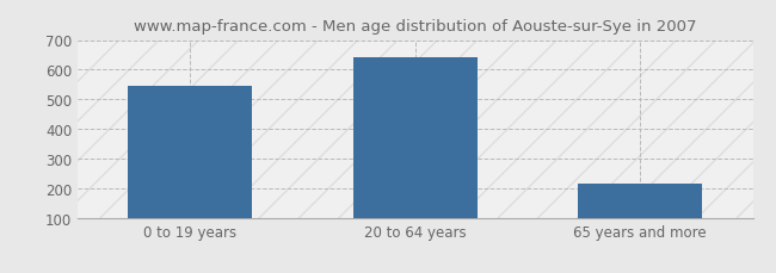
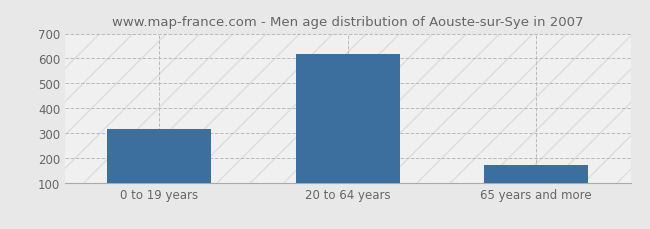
0 to 19 years: 545 -> 315
20 to 64 years: 640 -> 617
65 years and more: 215 -> 173
